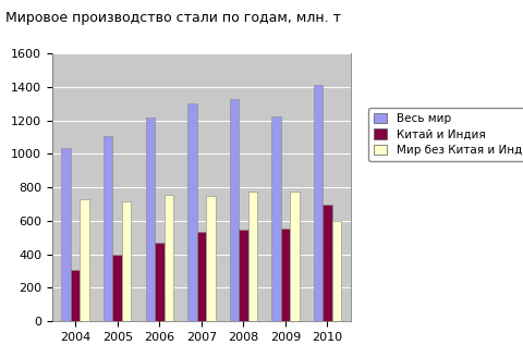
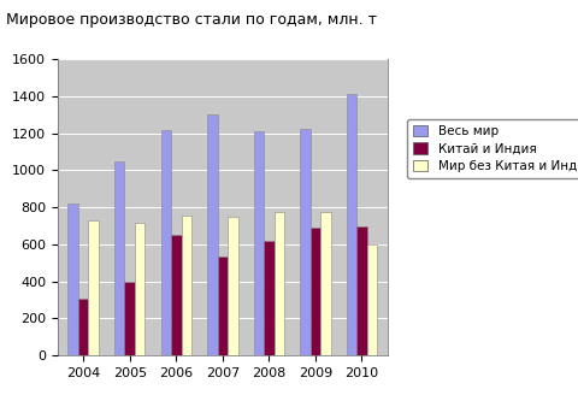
Весь мир/2004: 1040 -> 820
Весь мир/2005: 1100 -> 1050
Китай и Индия/2006: 470 -> 650
Весь мир/2008: 1320 -> 1210
Китай и Индия/2008: 550 -> 620
Китай и Индия/2009: 560 -> 690
